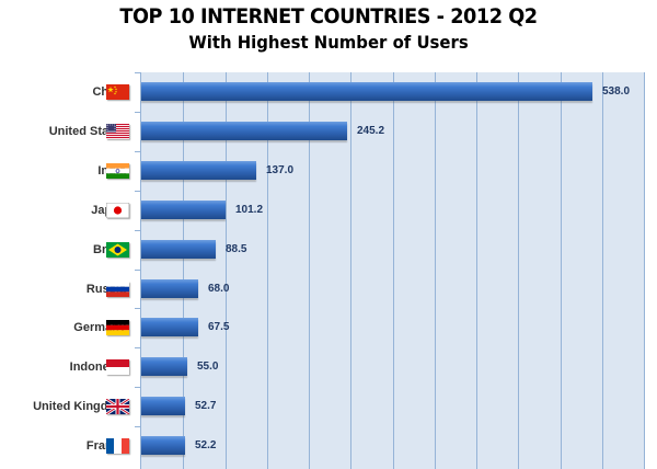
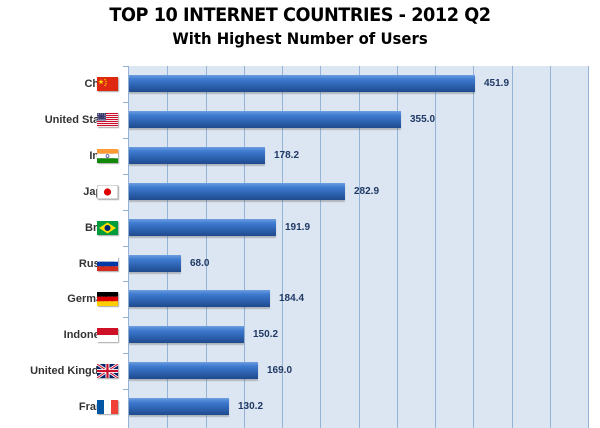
China: 538.0 -> 451.9
United States: 245.2 -> 355.0
India: 137.0 -> 178.2
Japan: 101.2 -> 282.9
Brazil: 88.5 -> 191.9
Germany: 67.5 -> 184.4
Indonesia: 55.0 -> 150.2
United Kingdom: 52.7 -> 169.0
France: 52.2 -> 130.2
